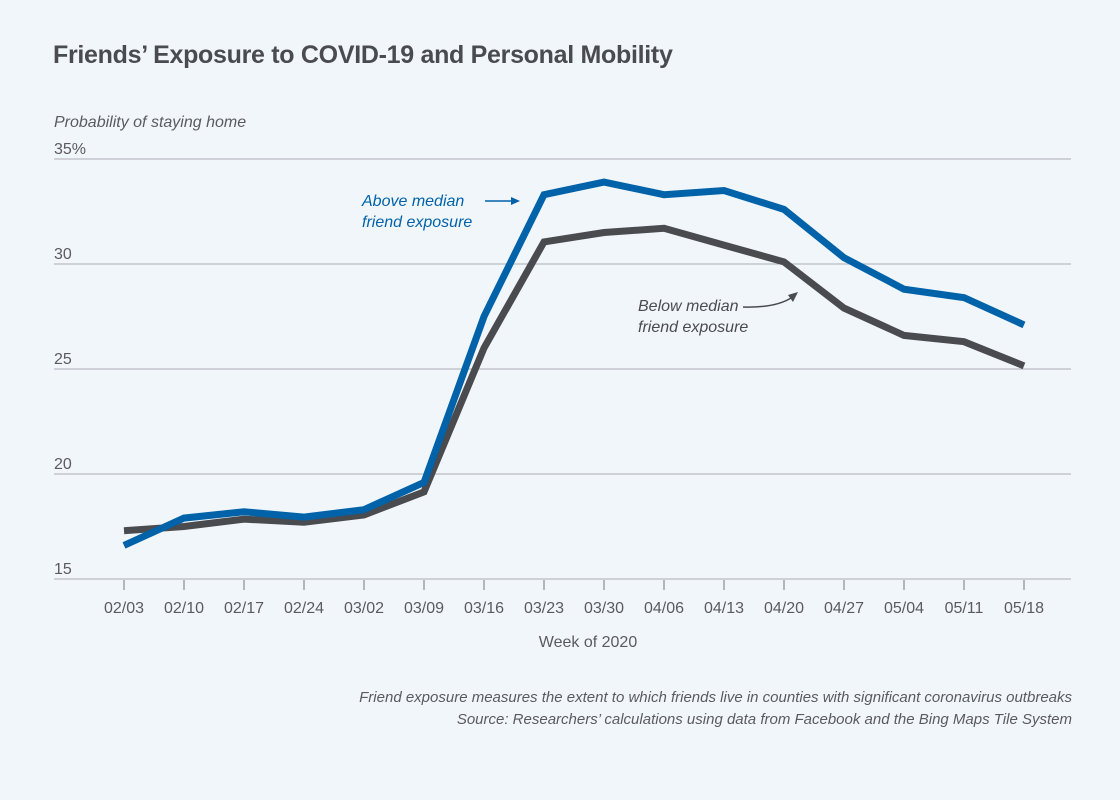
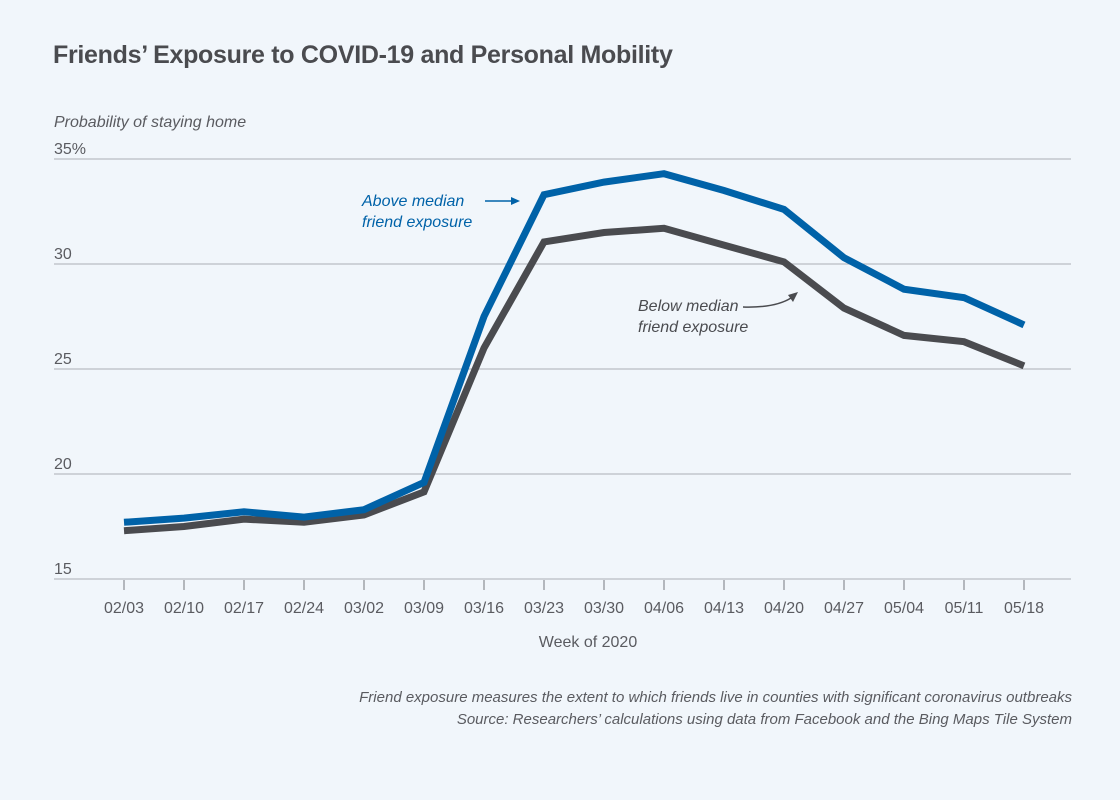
Above median friend exposure/02/03: 16.6% -> 17.7%
Above median friend exposure/04/06: 33.3% -> 34.3%
